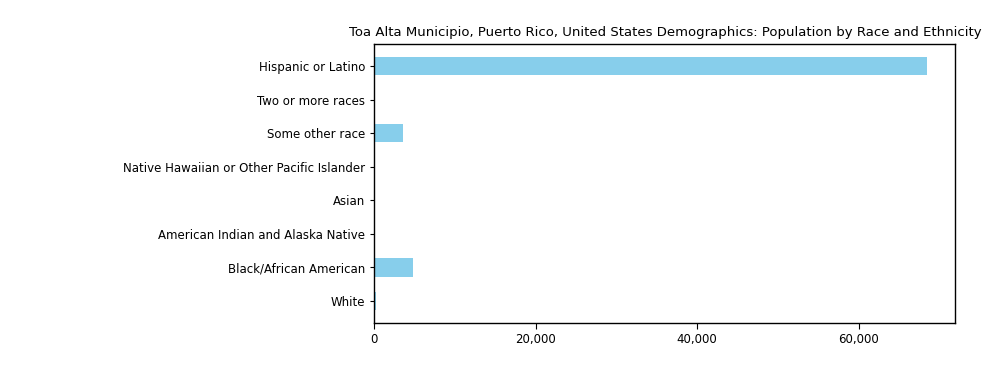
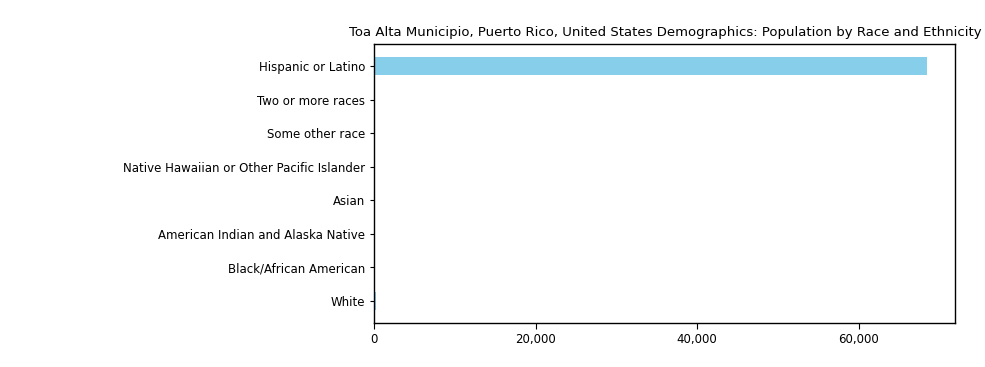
Some other race: 3,600 -> 0
Black/African American: 4,800 -> 0
